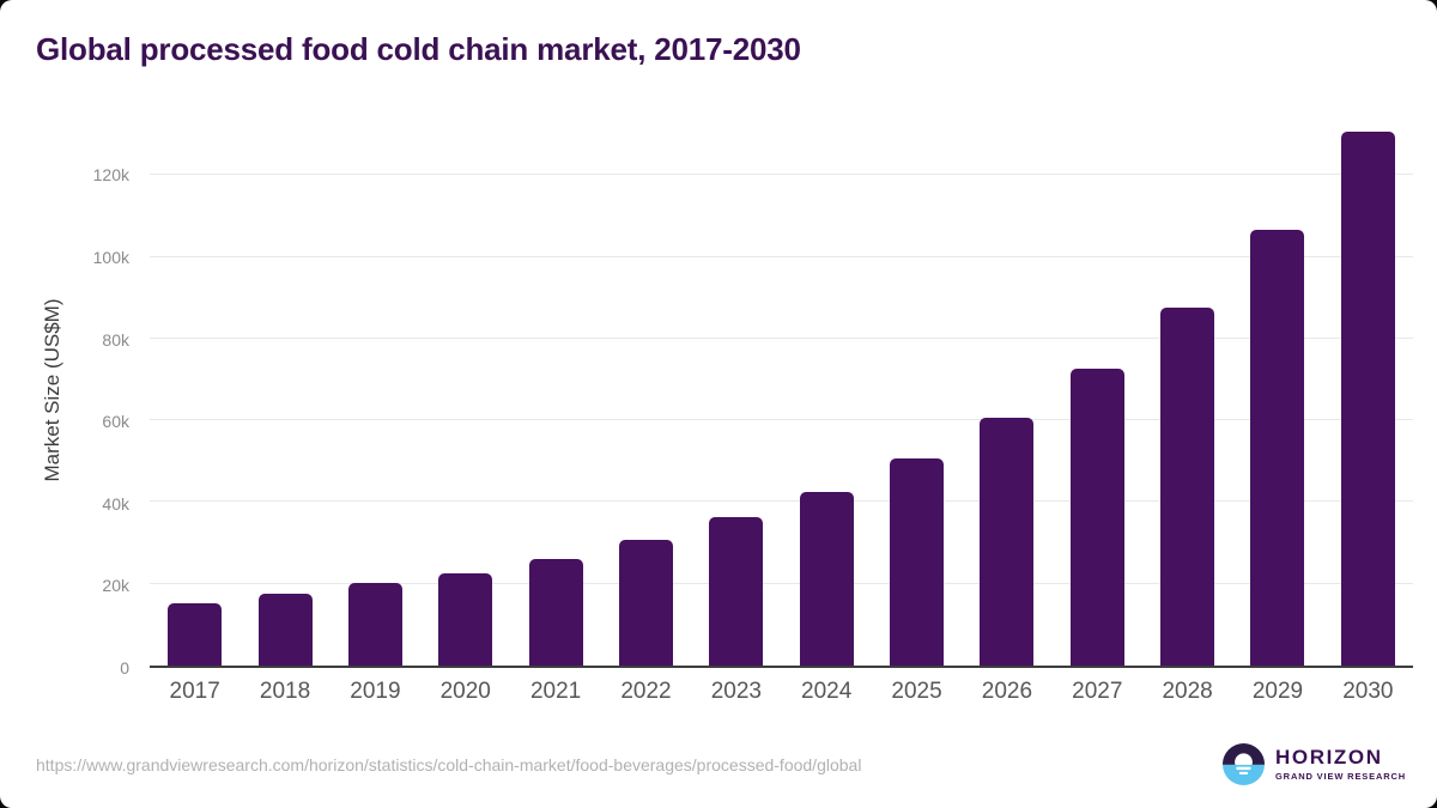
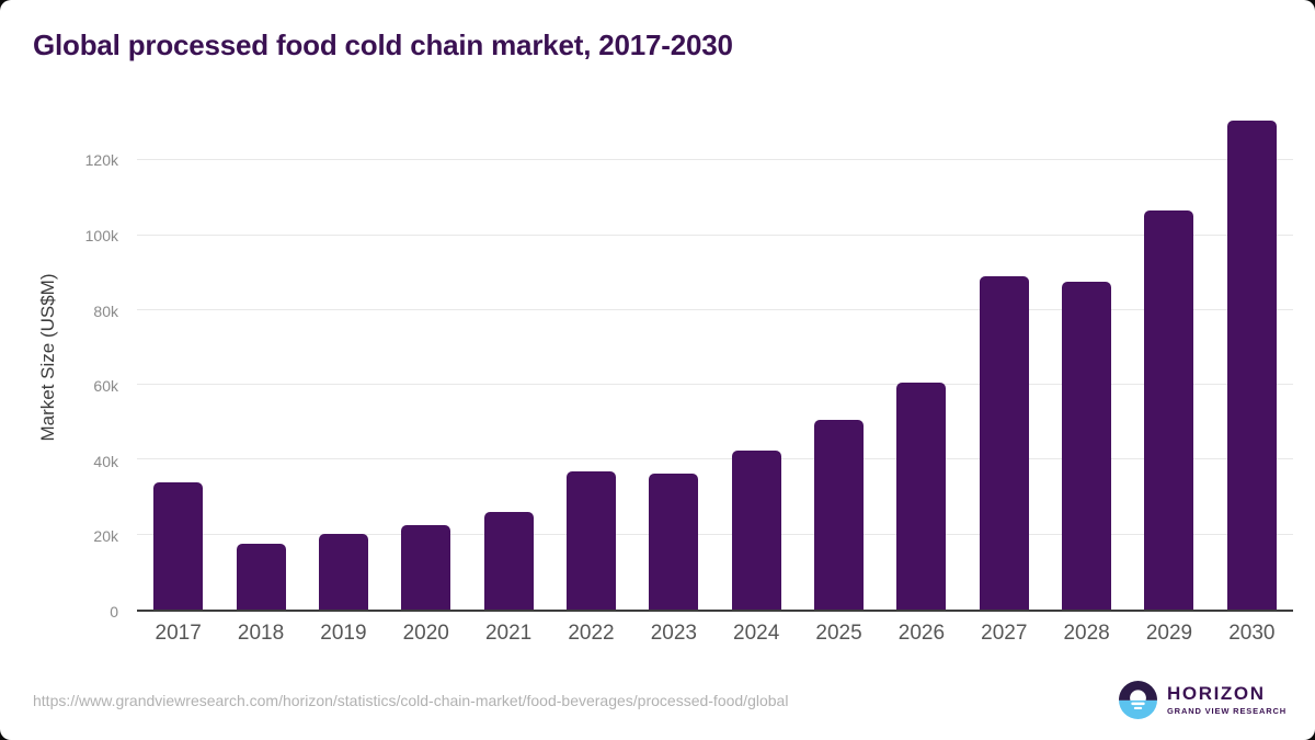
2017: 15k -> 34k
2022: 31k -> 37k
2027: 73k -> 89k
